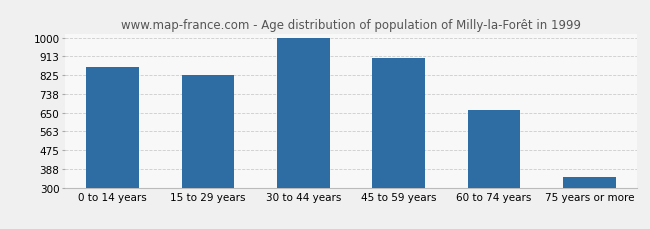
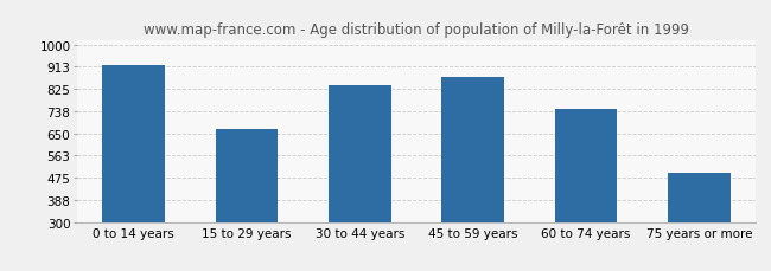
0 to 14 years: 863 -> 920
15 to 29 years: 825 -> 665
30 to 44 years: 1000 -> 840
45 to 59 years: 906 -> 875
60 to 74 years: 663 -> 745
75 years or more: 350 -> 495
